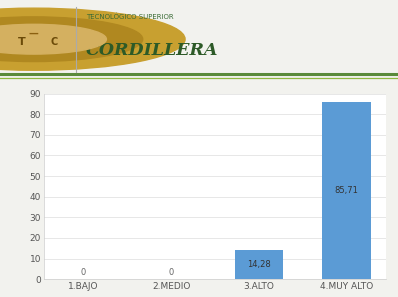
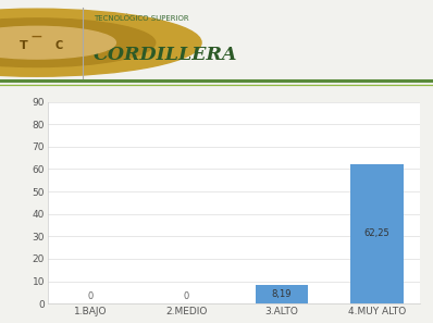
3.ALTO: 14,28 -> 8,19
4.MUY ALTO: 85,71 -> 62,25
